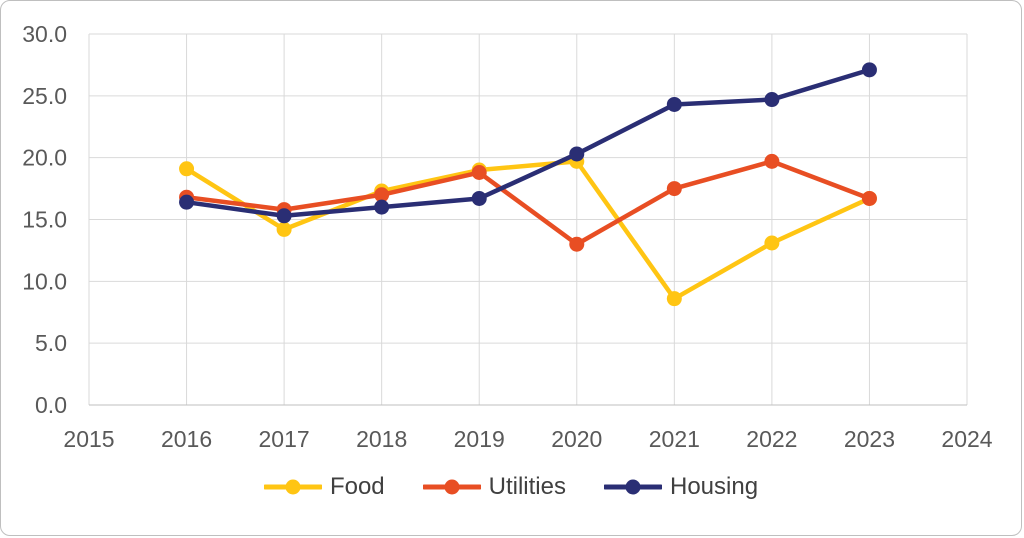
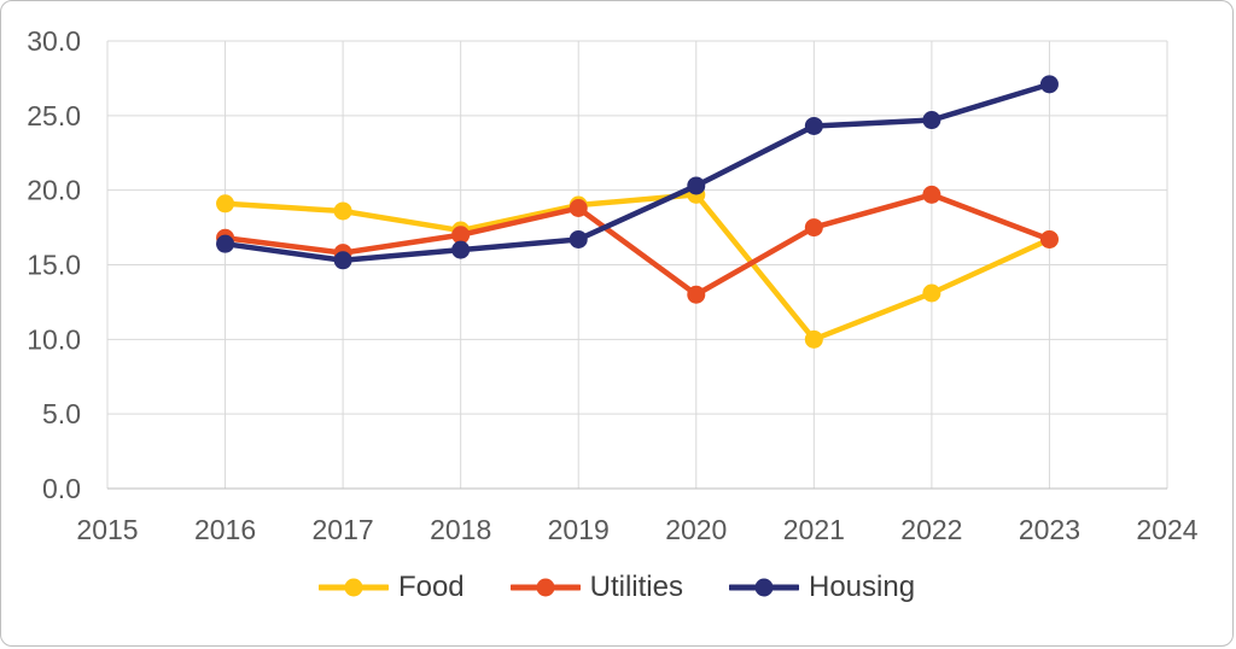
Food/2017: 14.2 -> 18.6
Food/2021: 8.6 -> 10.0
